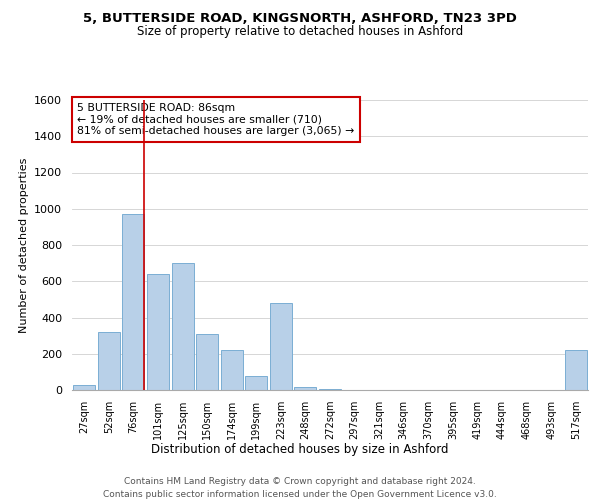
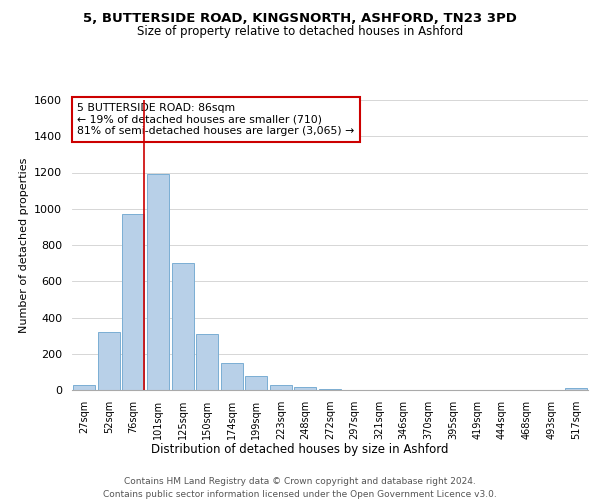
101sqm: 640 -> 1190
174sqm: 220 -> 150
223sqm: 480 -> 30
517sqm: 220 -> 10
